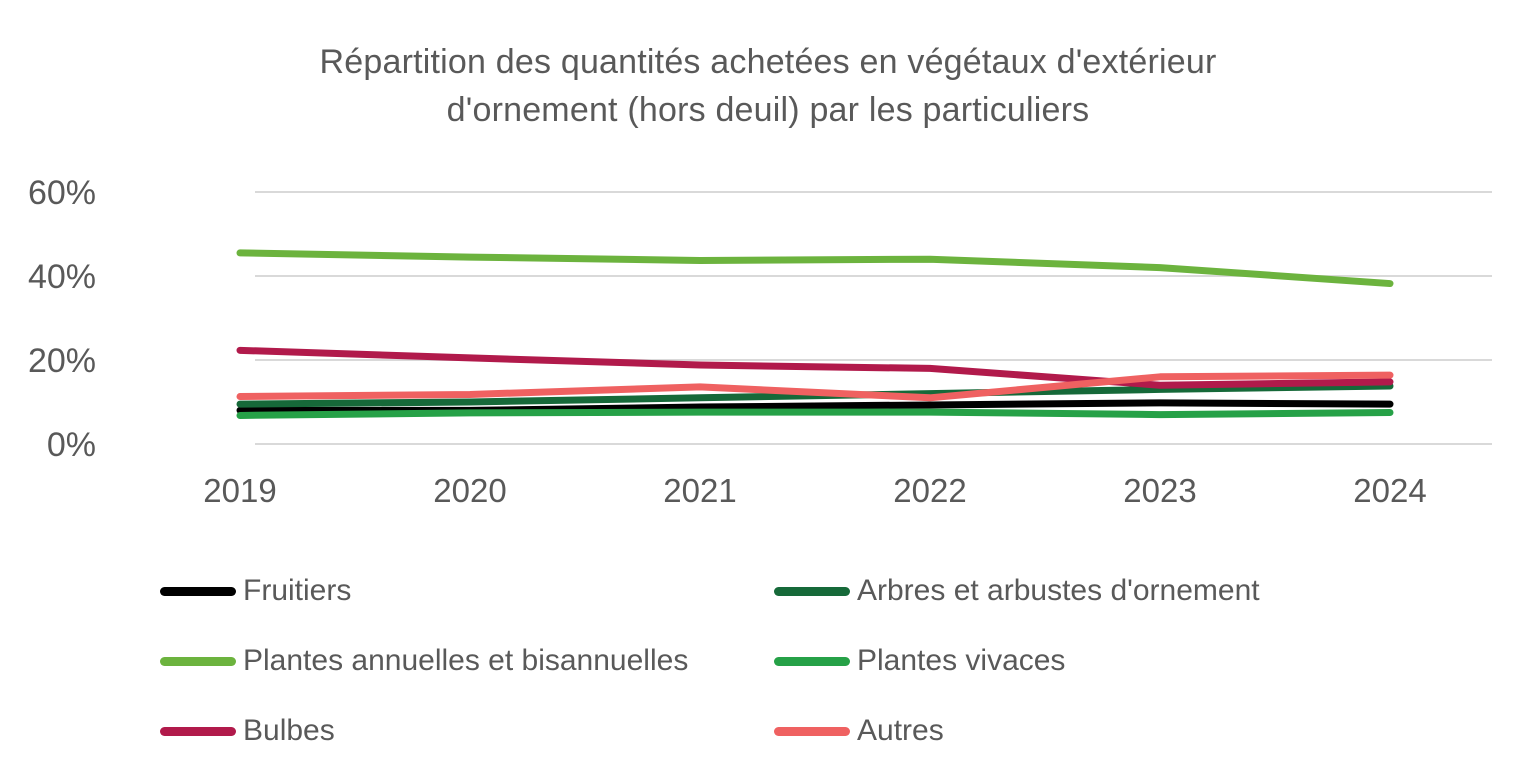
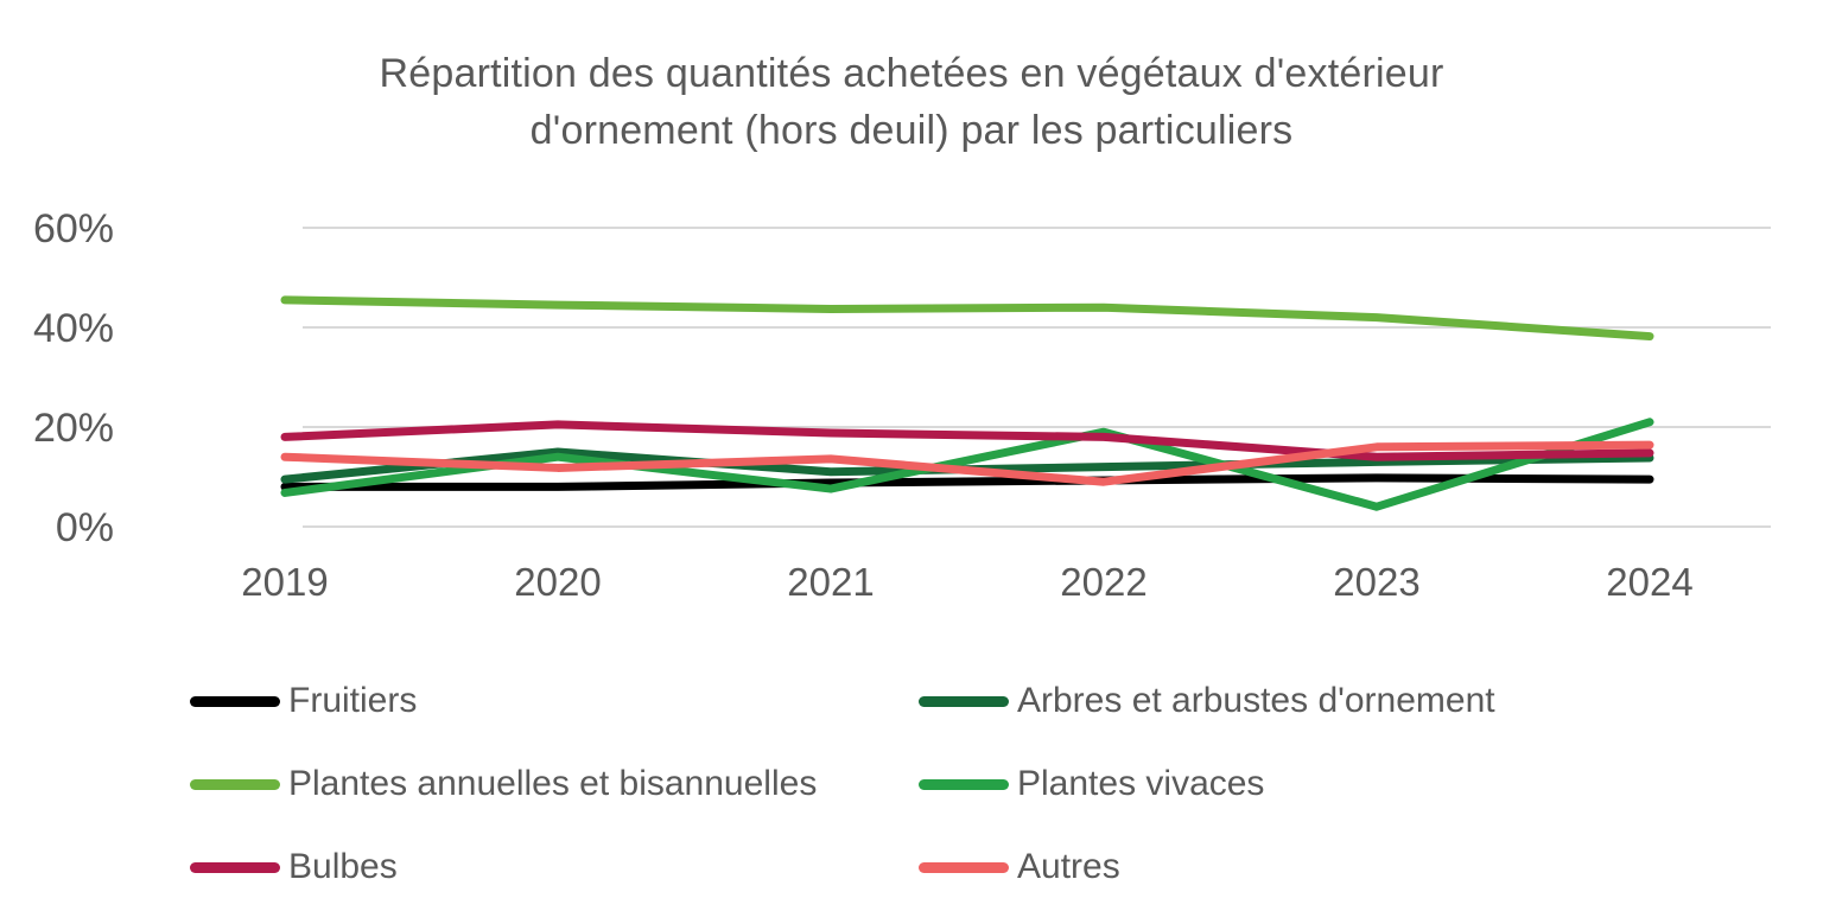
Bulbes/2019: 22% -> 18%
Autres/2019: 11% -> 14%
Arbres et arbustes d'ornement/2020: 10% -> 15%
Plantes vivaces/2020: 7% -> 14%
Plantes vivaces/2022: 8% -> 19%
Autres/2022: 11% -> 9%
Plantes vivaces/2023: 7% -> 4%
Plantes vivaces/2024: 8% -> 21%
